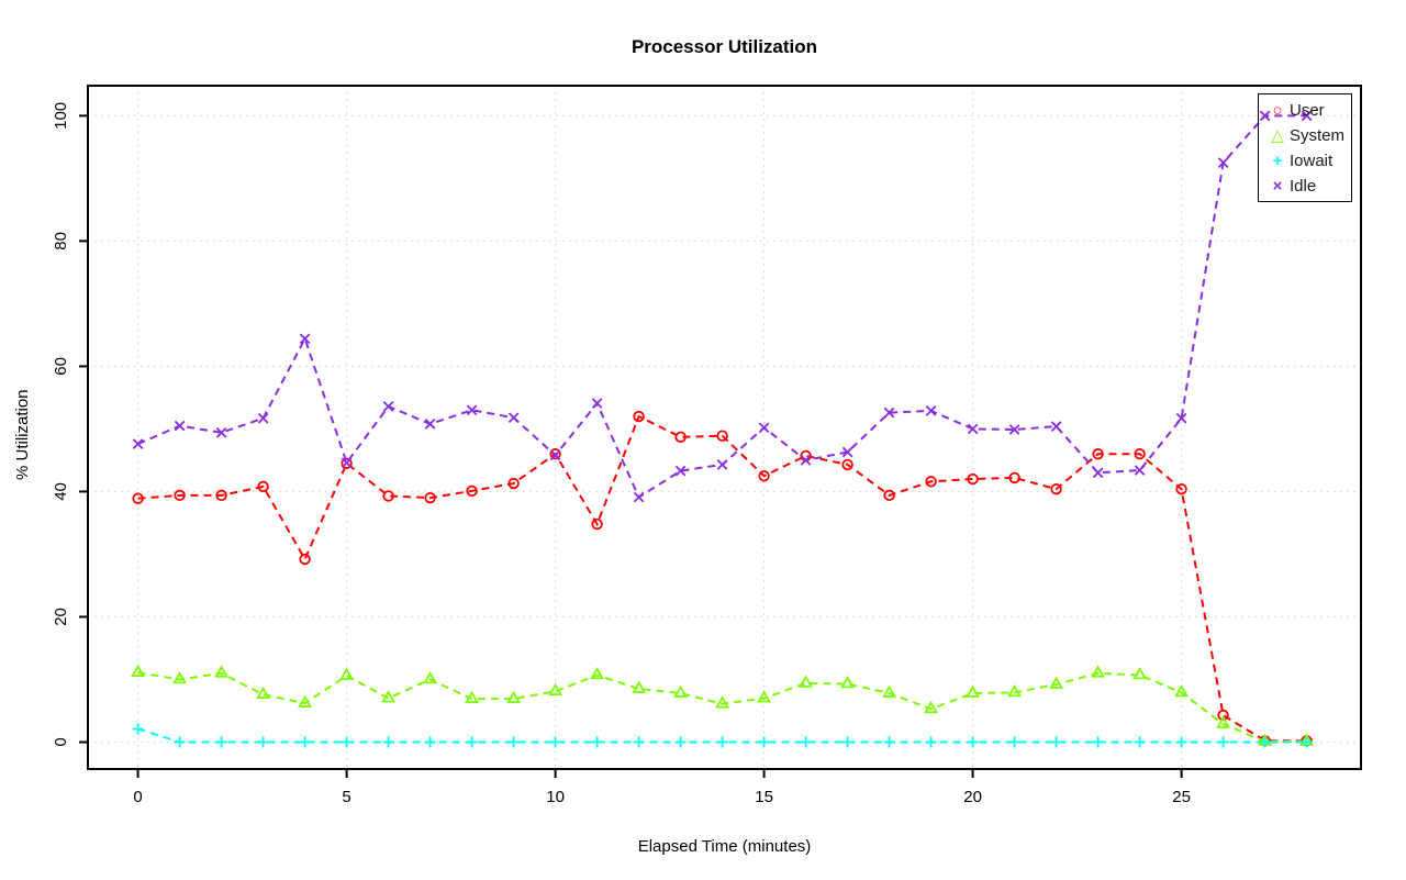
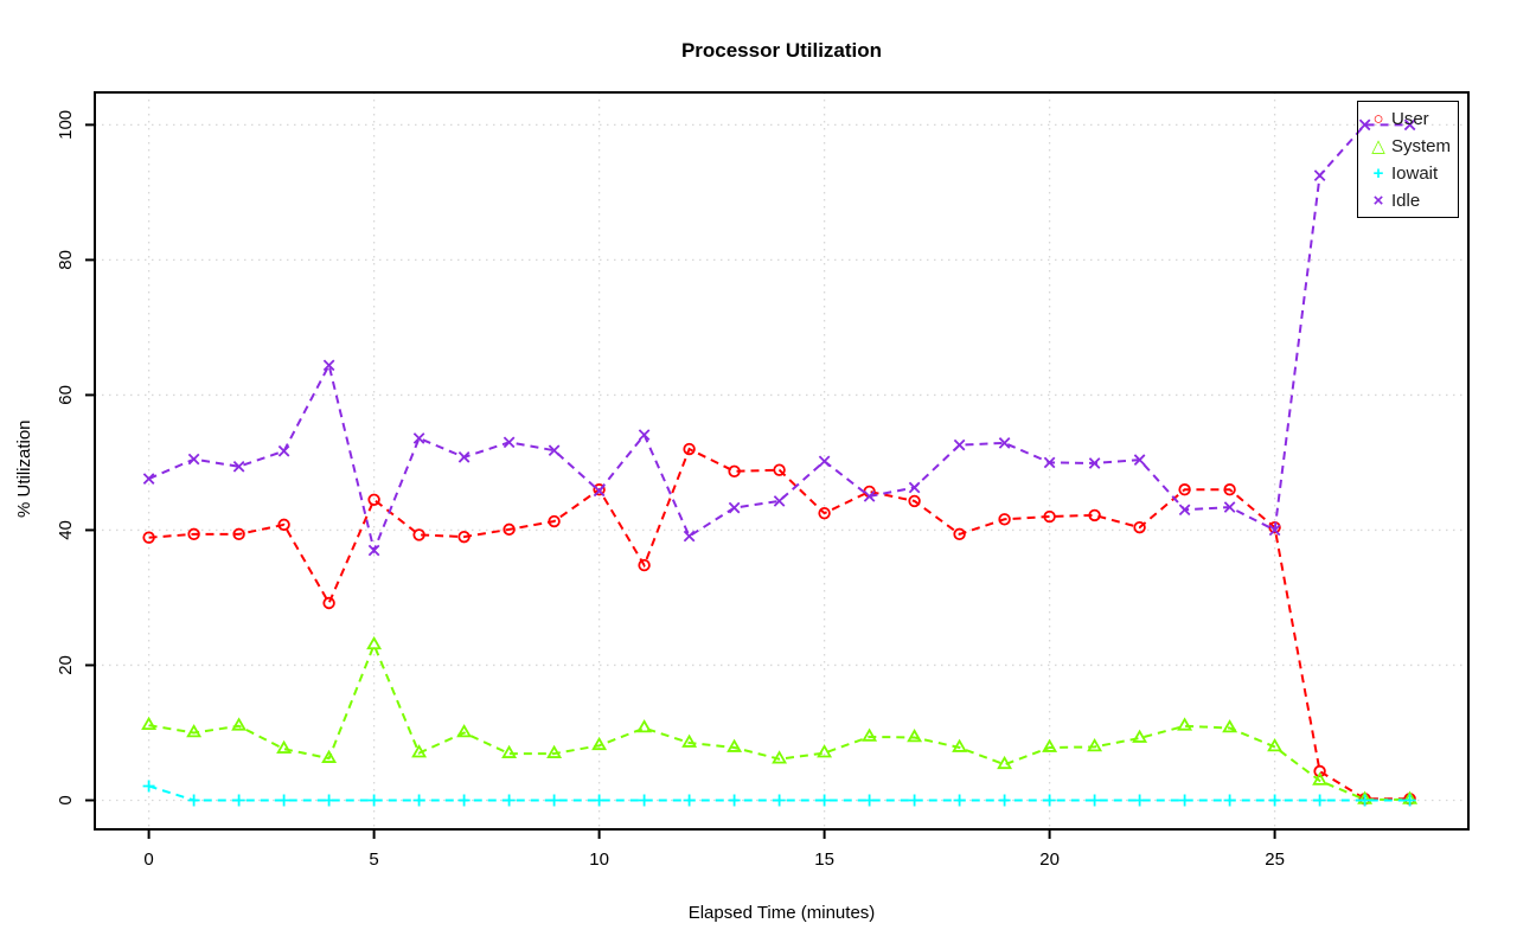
System/5: 11 -> 23
Idle/5: 45 -> 37
Idle/25: 52 -> 40
